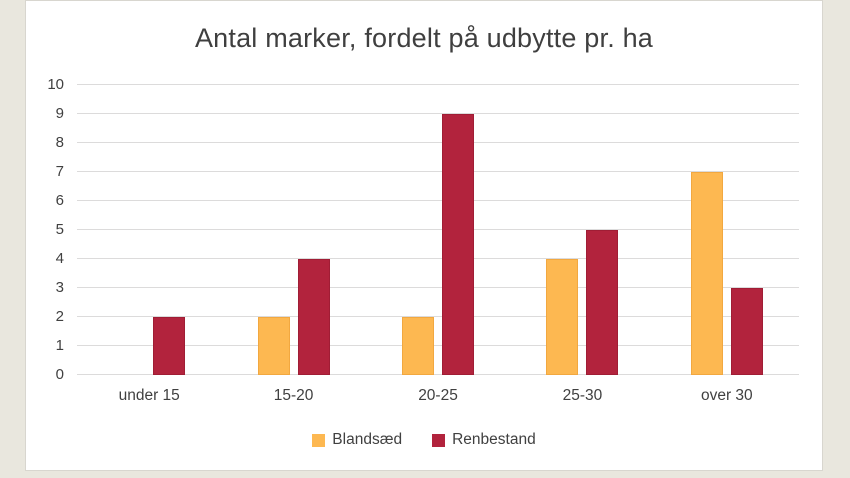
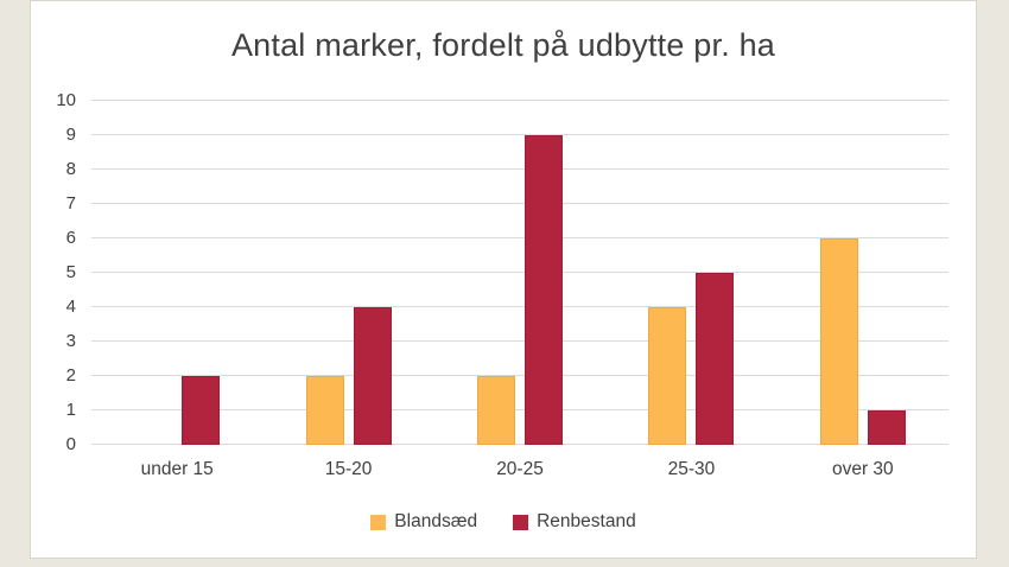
Blandsæd/over 30: 7 -> 6
Renbestand/over 30: 3 -> 1
